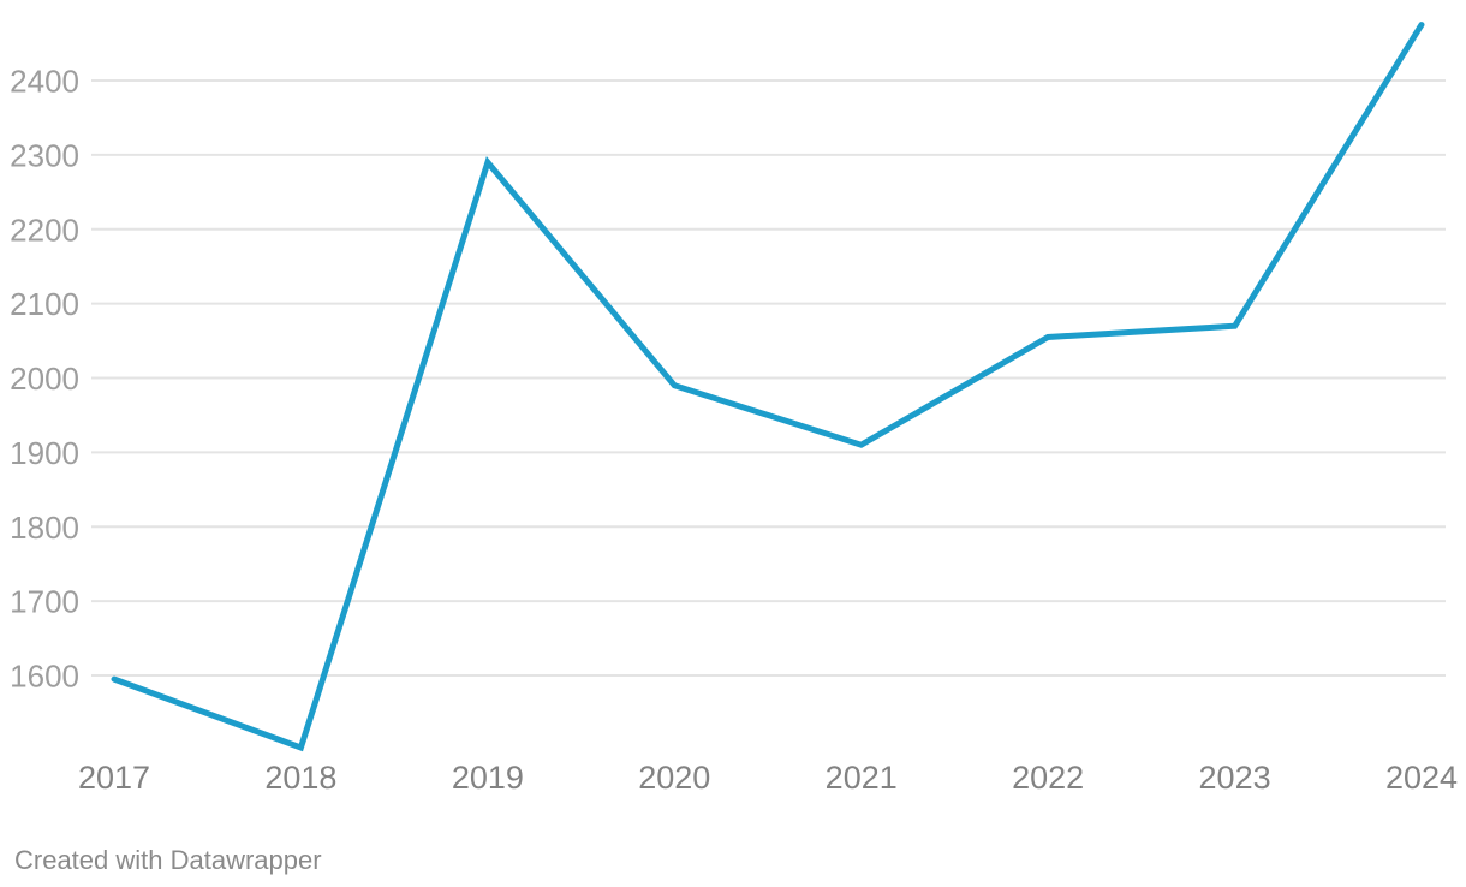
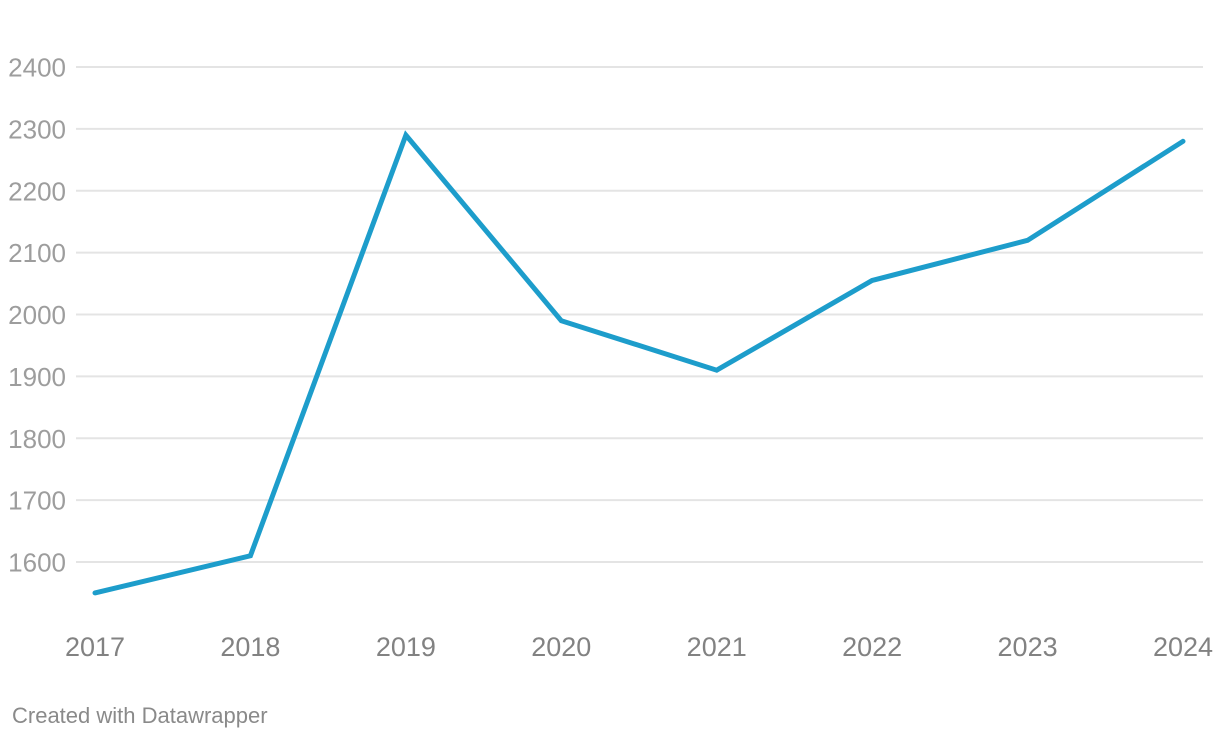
2017: 1600 -> 1550
2018: 1500 -> 1610
2023: 2070 -> 2120
2024: 2480 -> 2280
